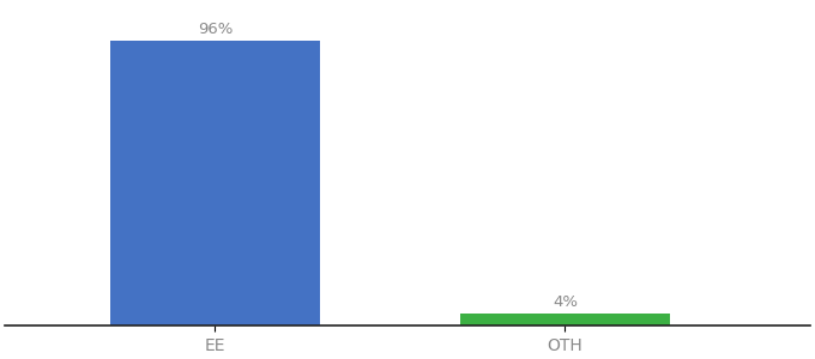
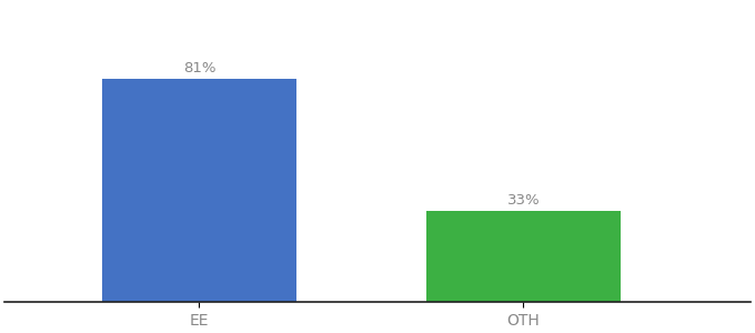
EE: 96% -> 81%
OTH: 4% -> 33%
